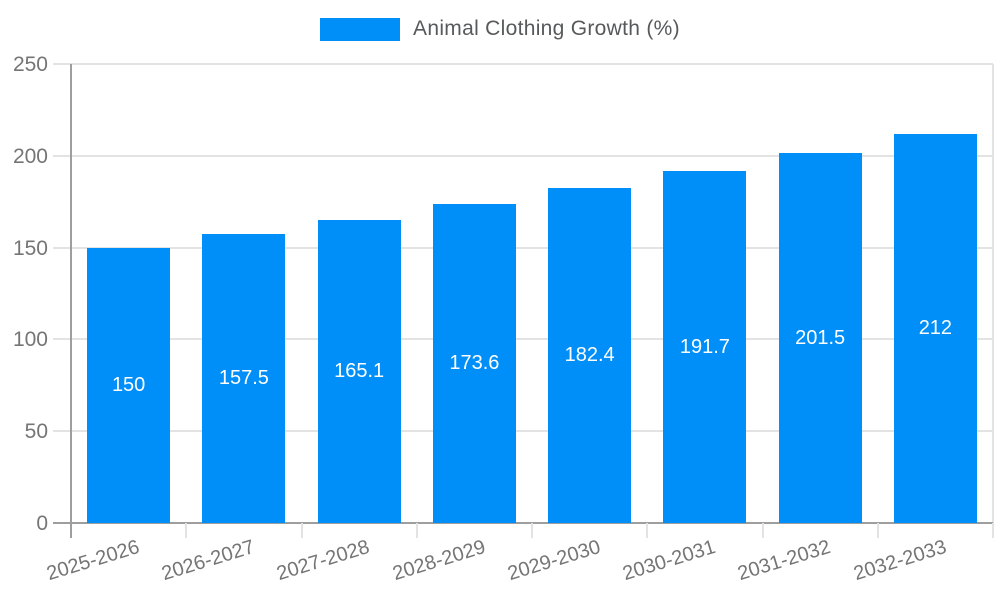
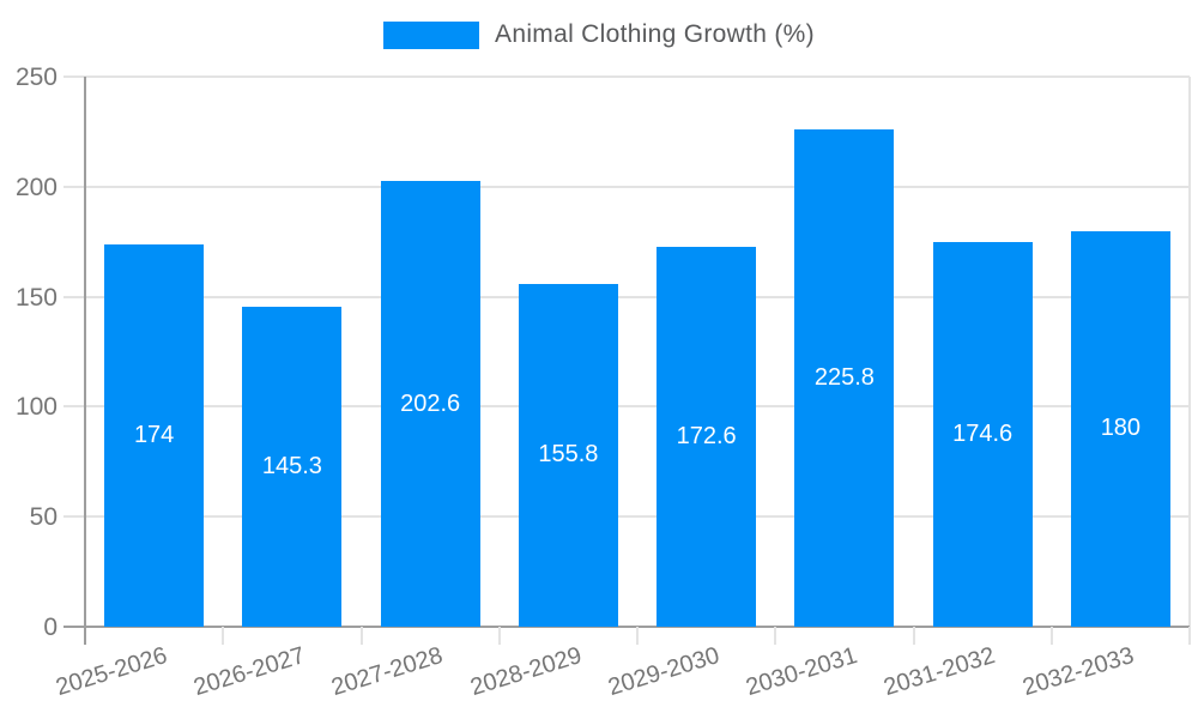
2025-2026: 150 -> 174
2026-2027: 157.5 -> 145.3
2027-2028: 165.1 -> 202.6
2028-2029: 173.6 -> 155.8
2029-2030: 182.4 -> 172.6
2030-2031: 191.7 -> 225.8
2031-2032: 201.5 -> 174.6
2032-2033: 212 -> 180
